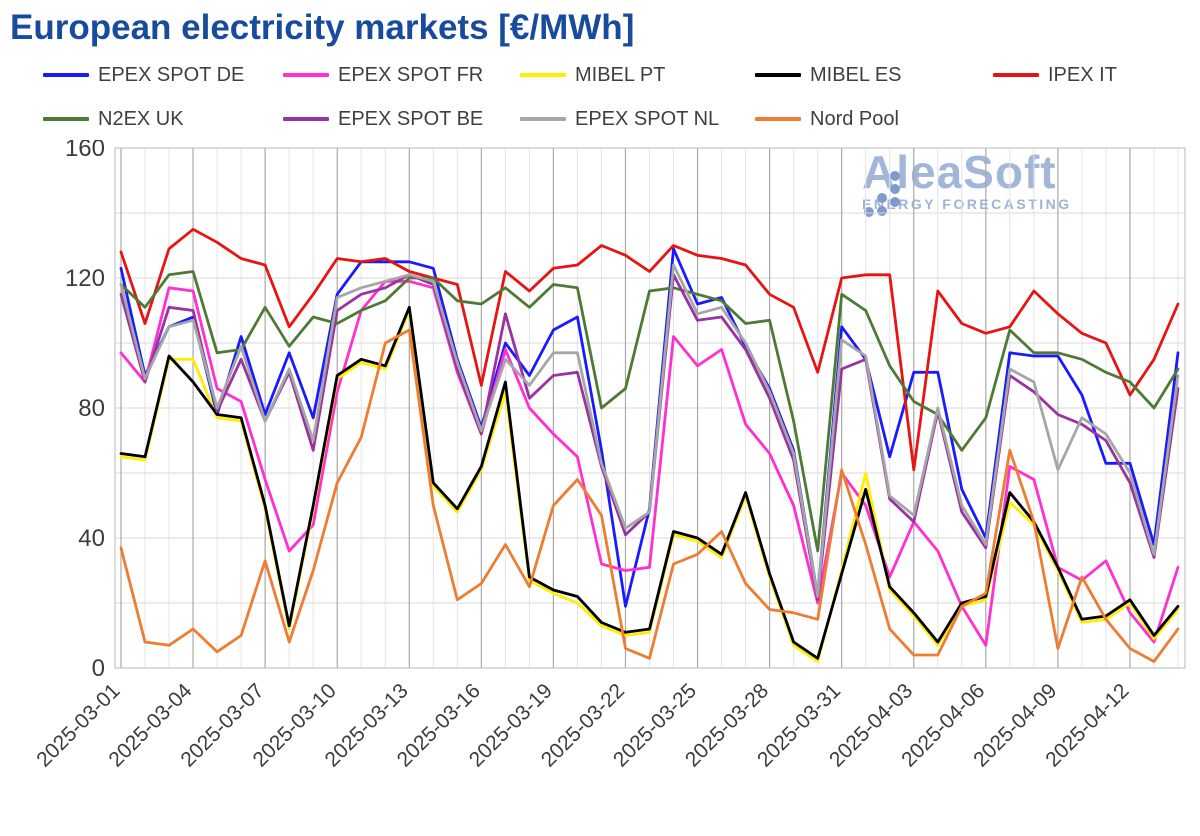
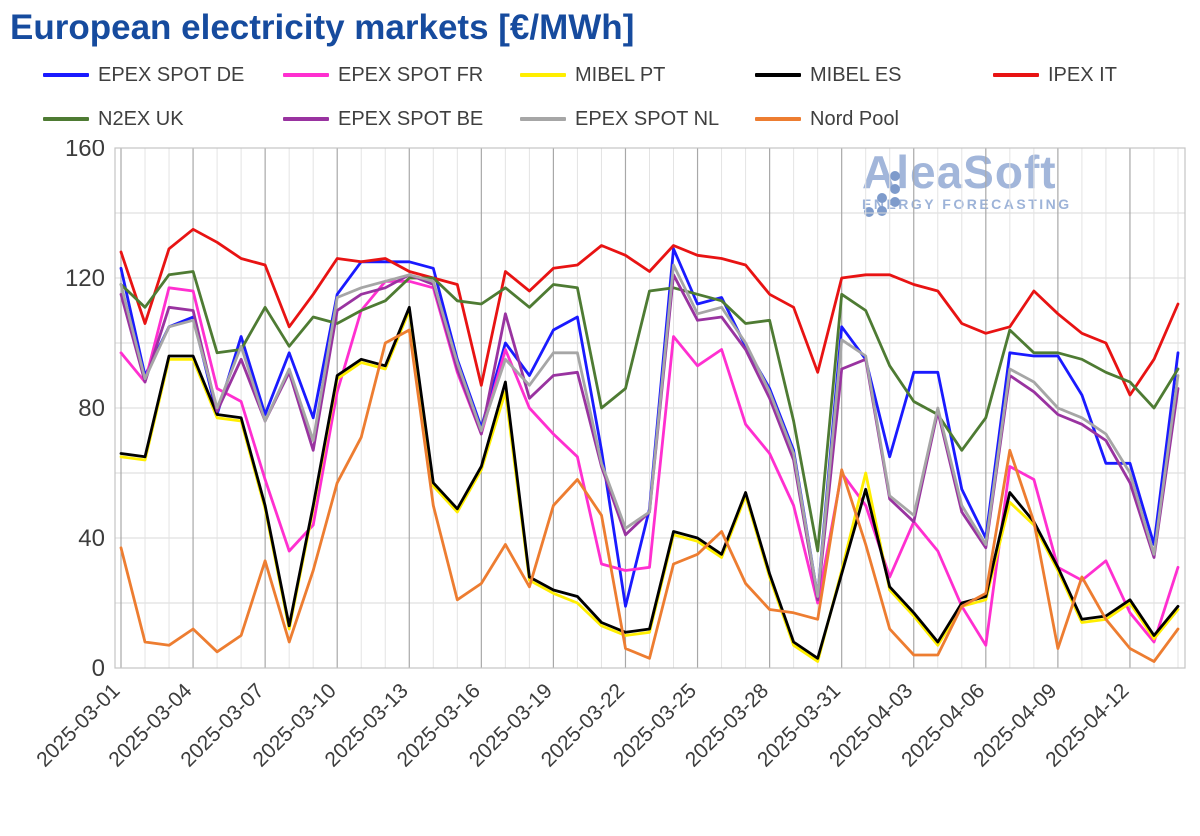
MIBEL ES/2025-03-04: 88 -> 96
IPEX IT/2025-04-03: 61 -> 118
EPEX SPOT NL/2025-04-09: 61 -> 80
